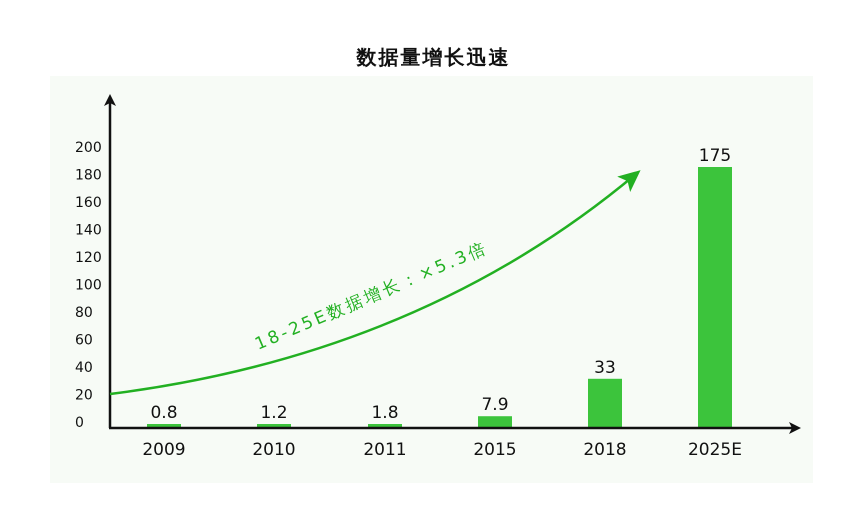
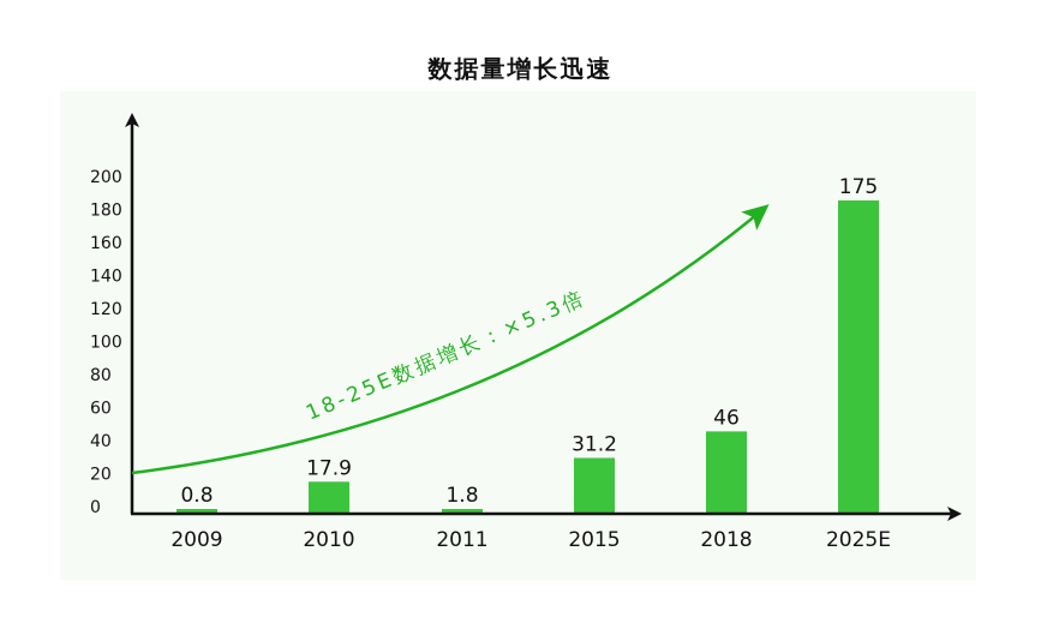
2010: 1.2 -> 17.9
2015: 7.9 -> 31.2
2018: 33 -> 46
